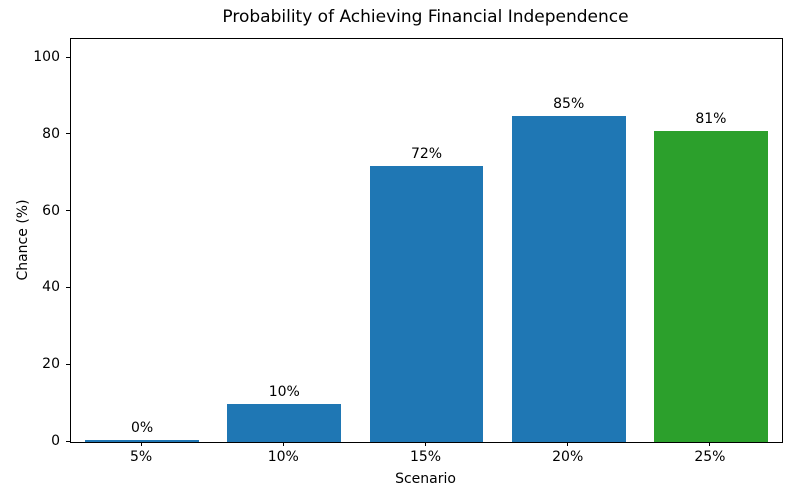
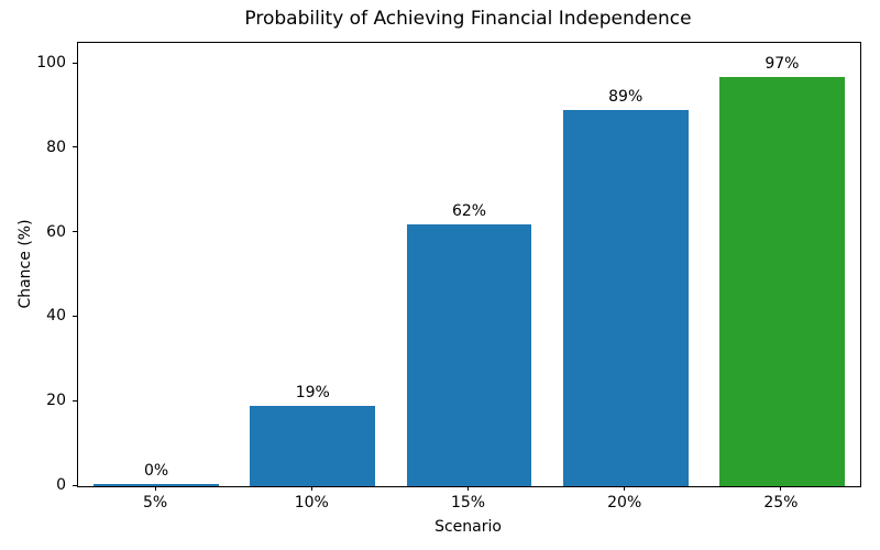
10%: 10% -> 19%
15%: 72% -> 62%
20%: 85% -> 89%
25%: 81% -> 97%
